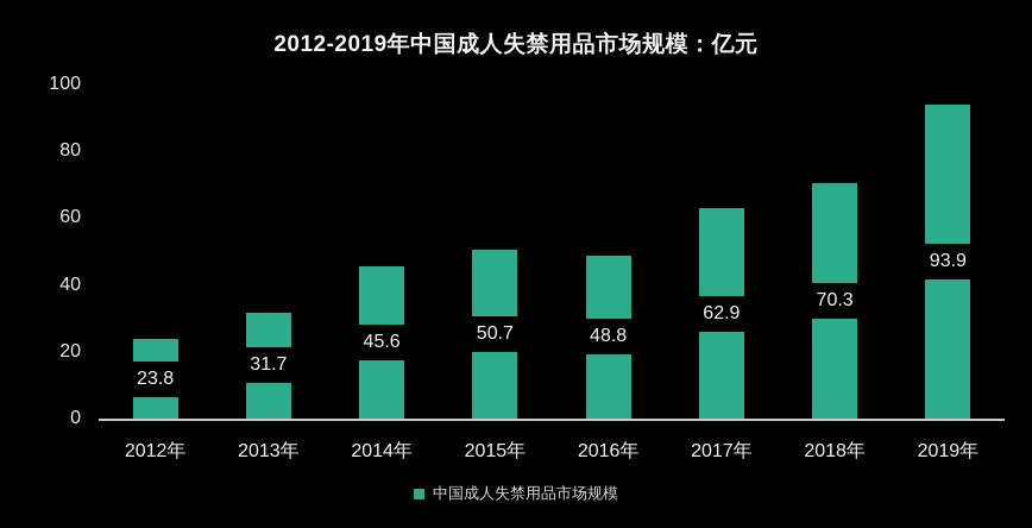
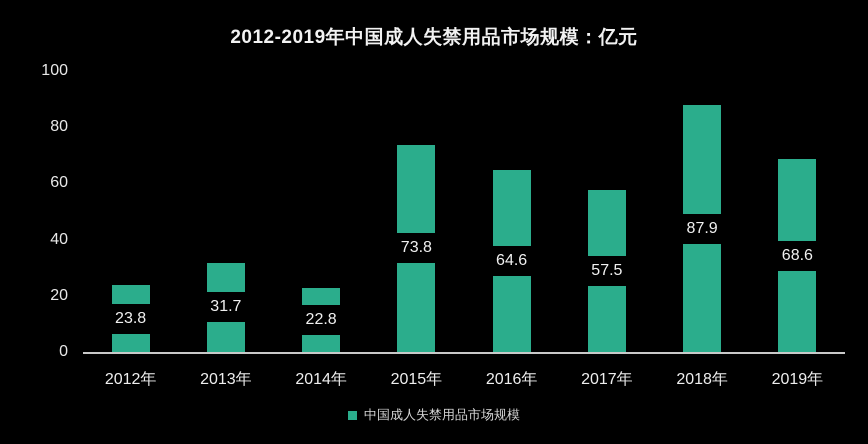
2014年: 45.6 -> 22.8
2015年: 50.7 -> 73.8
2016年: 48.8 -> 64.6
2017年: 62.9 -> 57.5
2018年: 70.3 -> 87.9
2019年: 93.9 -> 68.6
